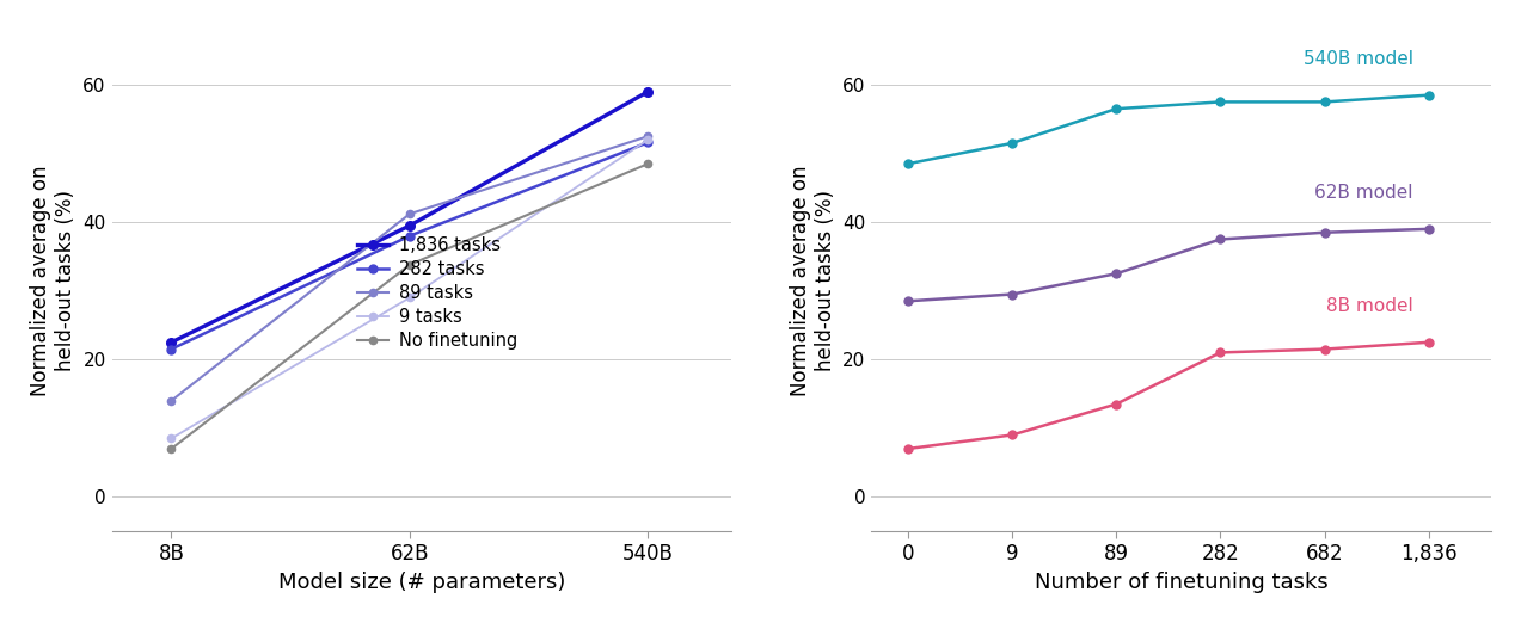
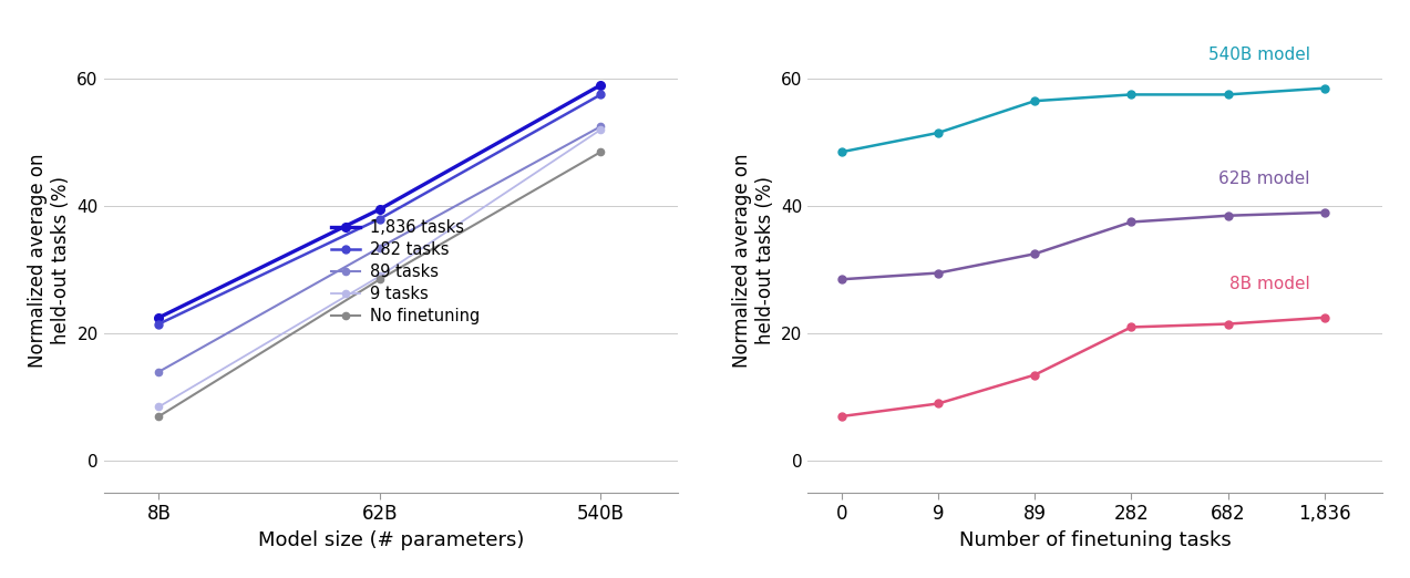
89 tasks/62B: 41.2 -> 33.5
No finetuning/62B: 33.8 -> 28.5
282 tasks/540B: 51.6 -> 57.5
